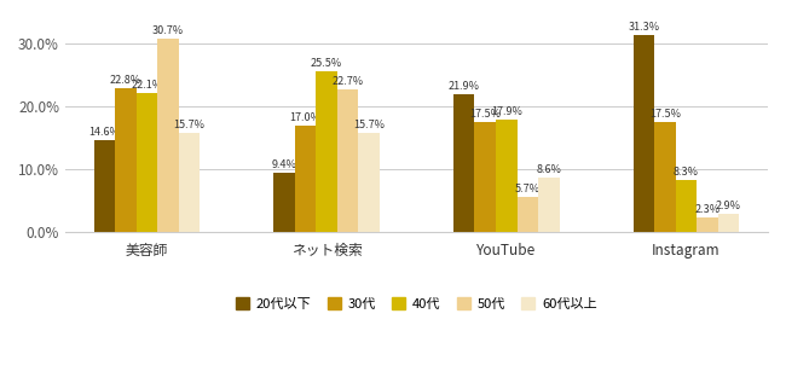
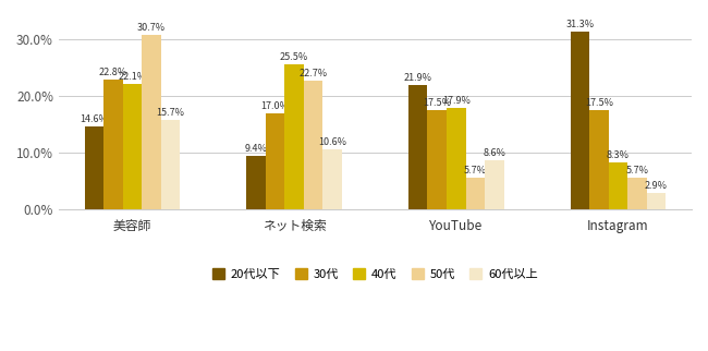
60代以上/ネット検索: 15.7% -> 10.6%
50代/Instagram: 2.3% -> 5.7%
